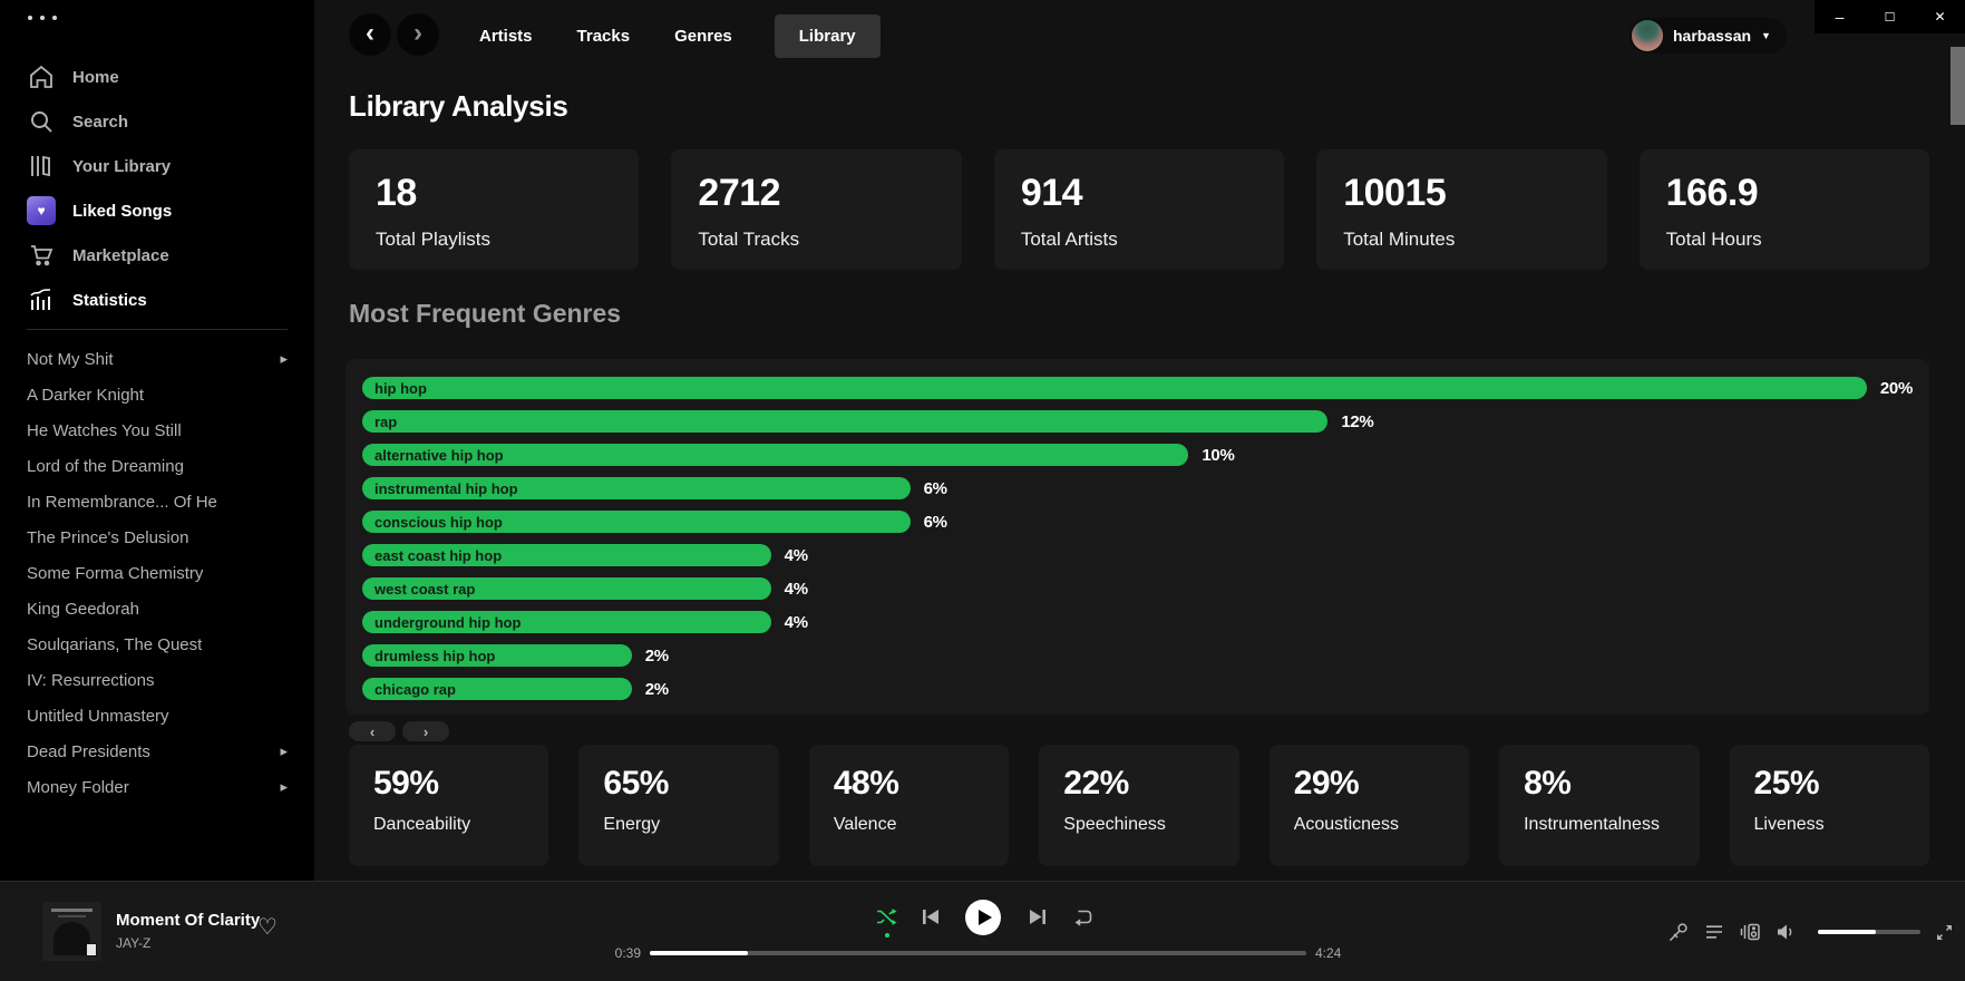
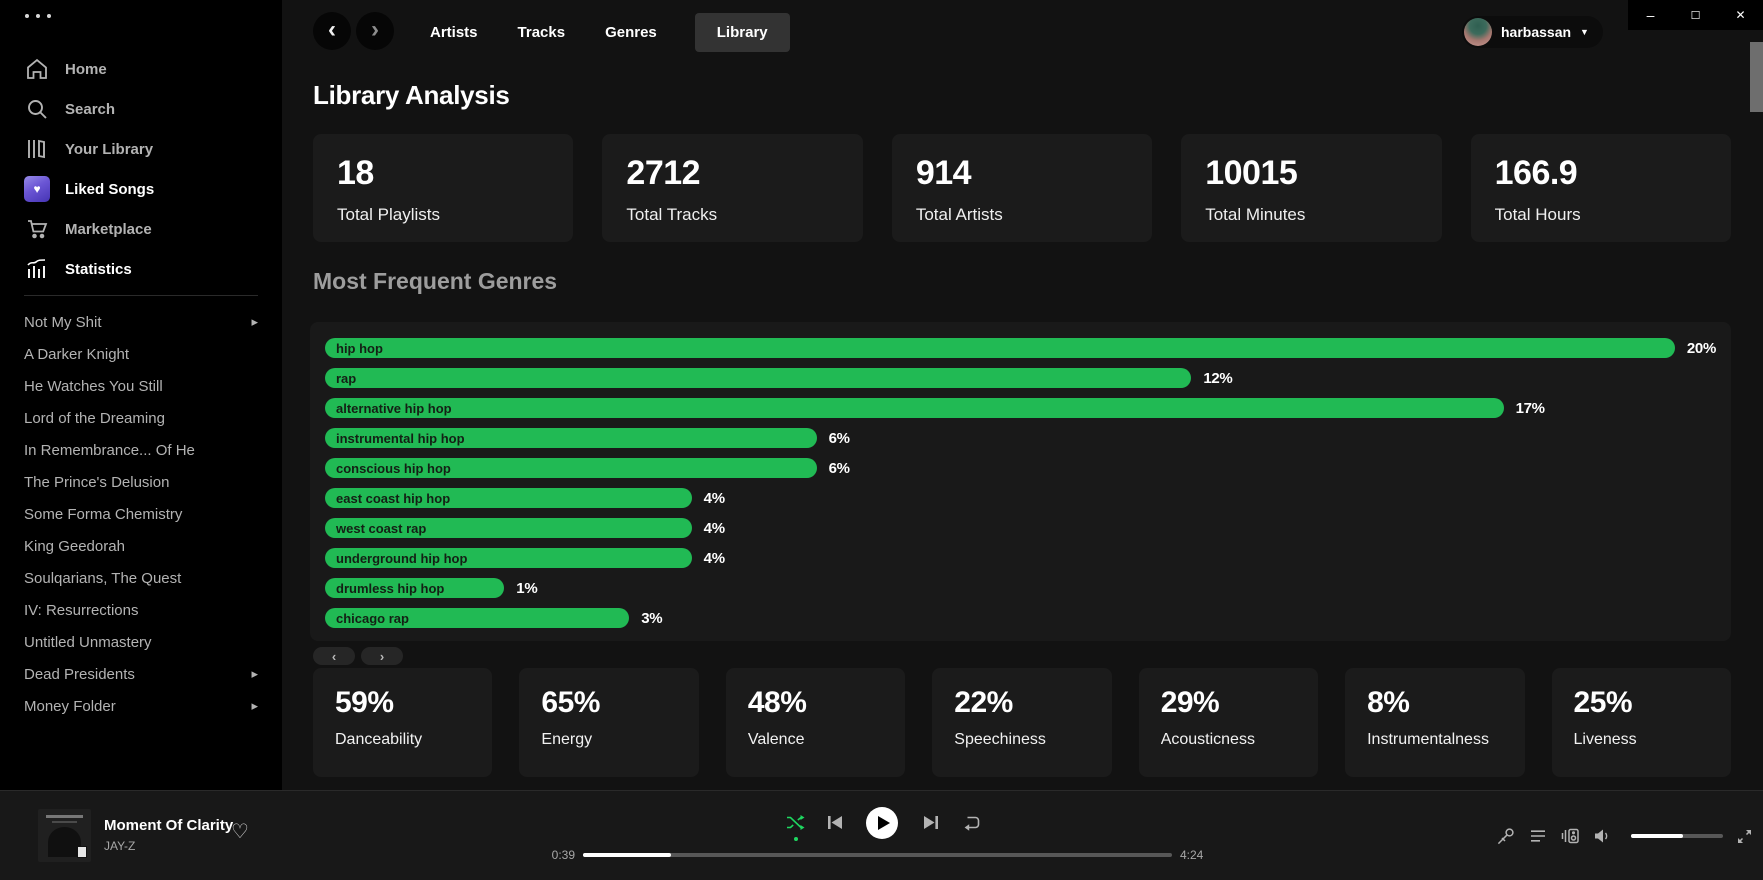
alternative hip hop: 10% -> 17%
drumless hip hop: 2% -> 1%
chicago rap: 2% -> 3%
